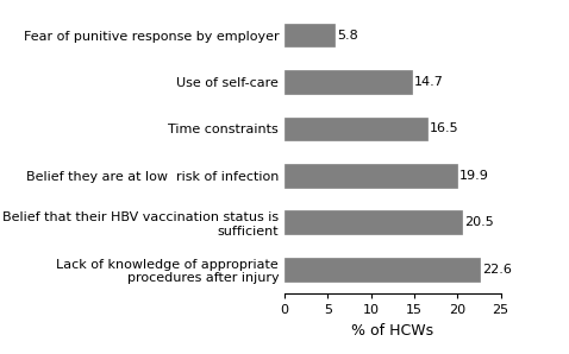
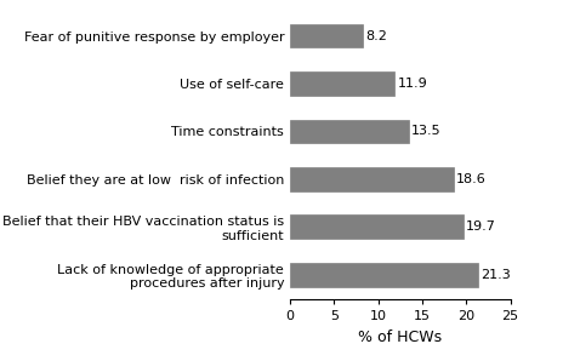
Fear of punitive response by employer: 5.8 -> 8.2
Use of self-care: 14.7 -> 11.9
Time constraints: 16.5 -> 13.5
Belief they are at low risk of infection: 19.9 -> 18.6
Belief that their HBV vaccination status is sufficient: 20.5 -> 19.7
Lack of knowledge of appropriate procedures after injury: 22.6 -> 21.3
